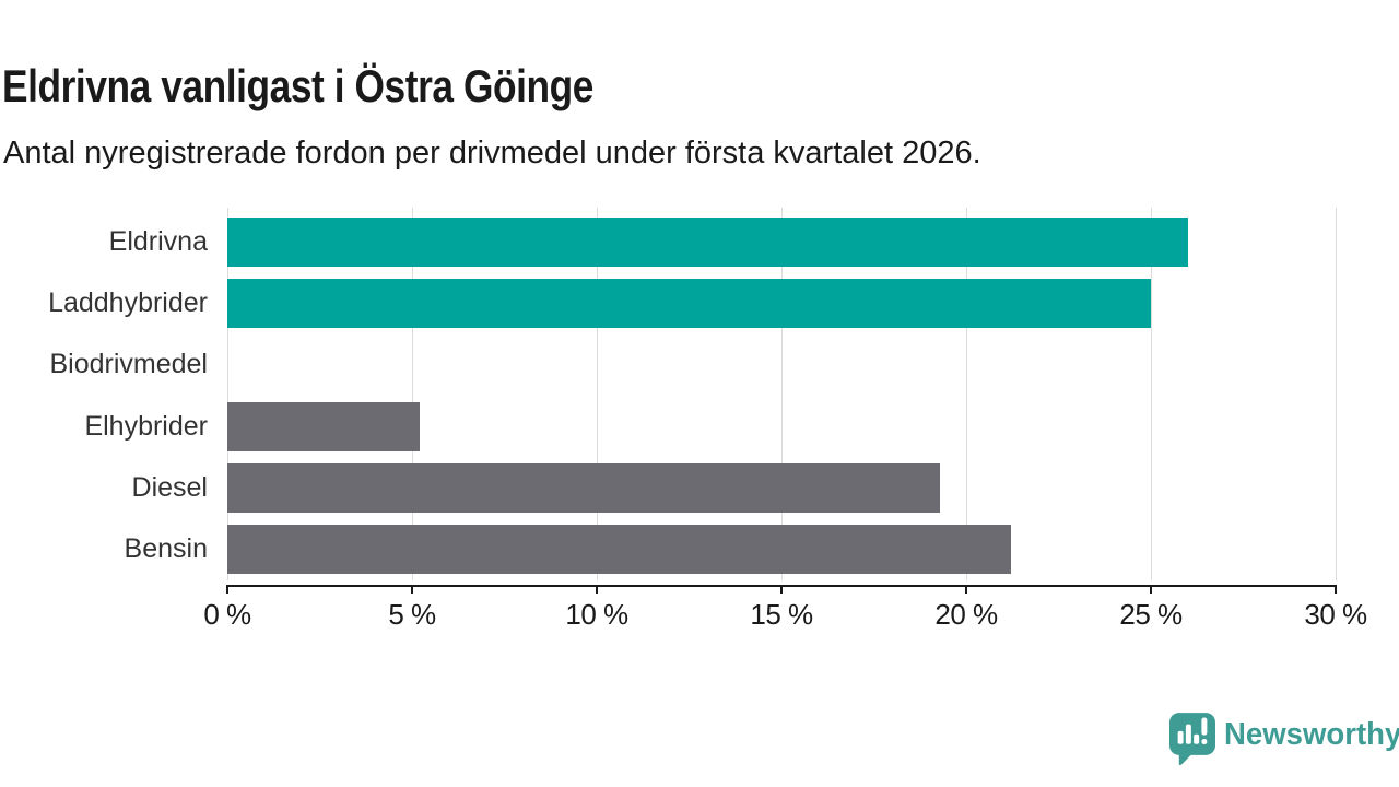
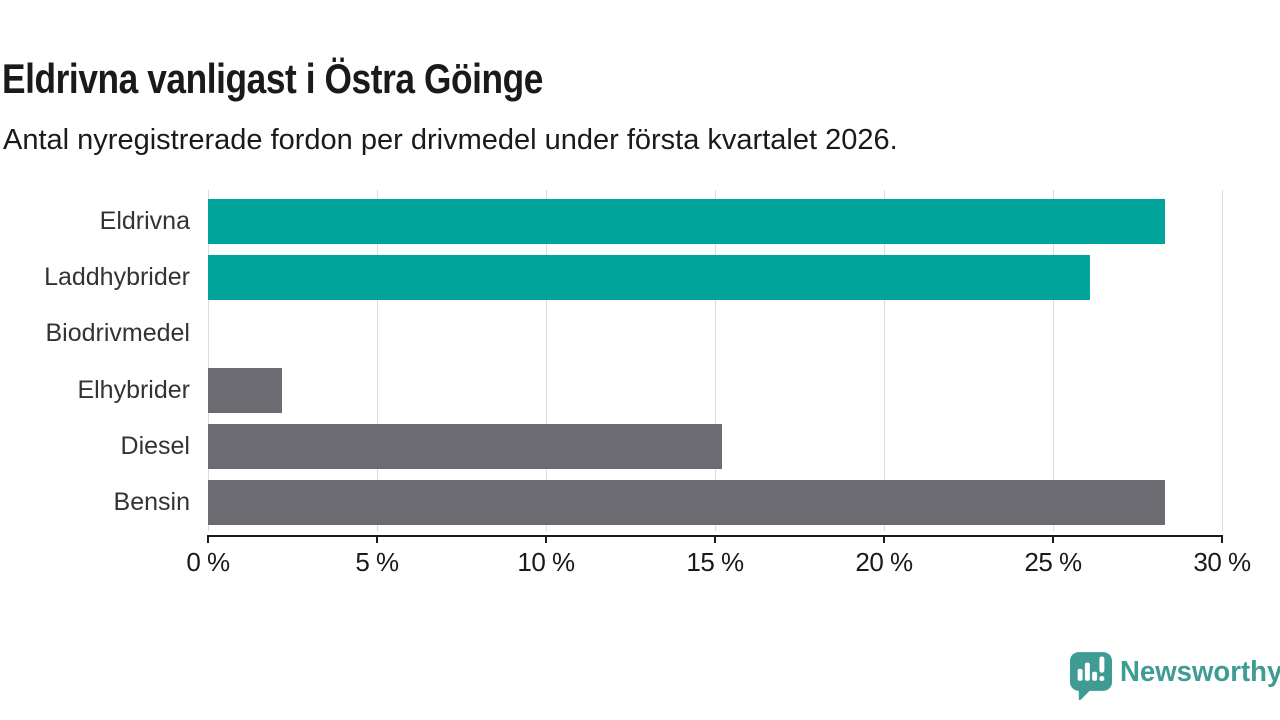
Eldrivna: 26.0% -> 28.3%
Laddhybrider: 25.0% -> 26.1%
Elhybrider: 5.2% -> 2.2%
Diesel: 19.3% -> 15.2%
Bensin: 21.2% -> 28.3%
